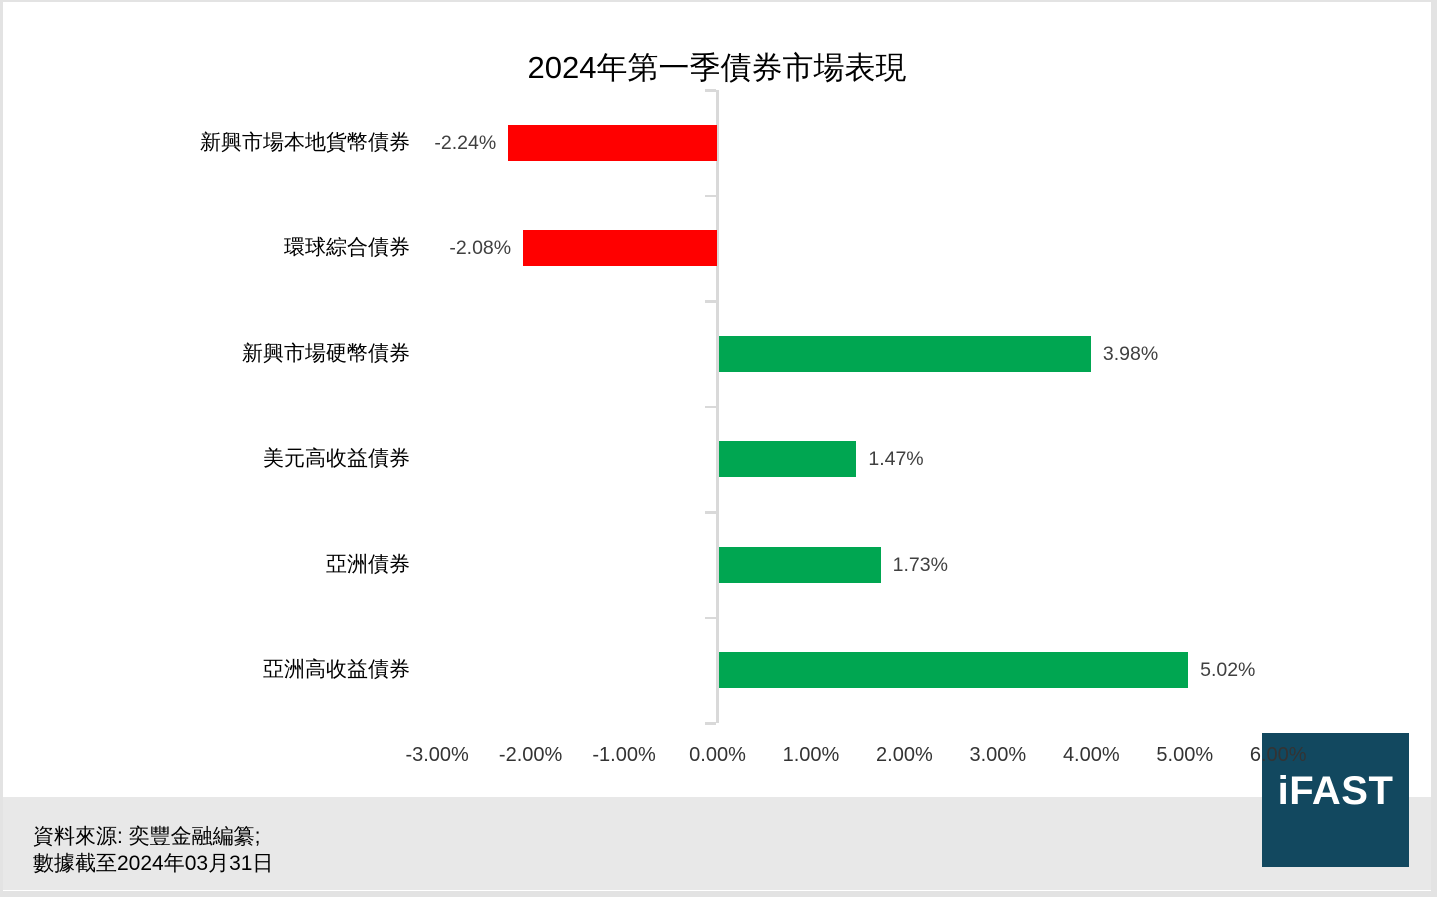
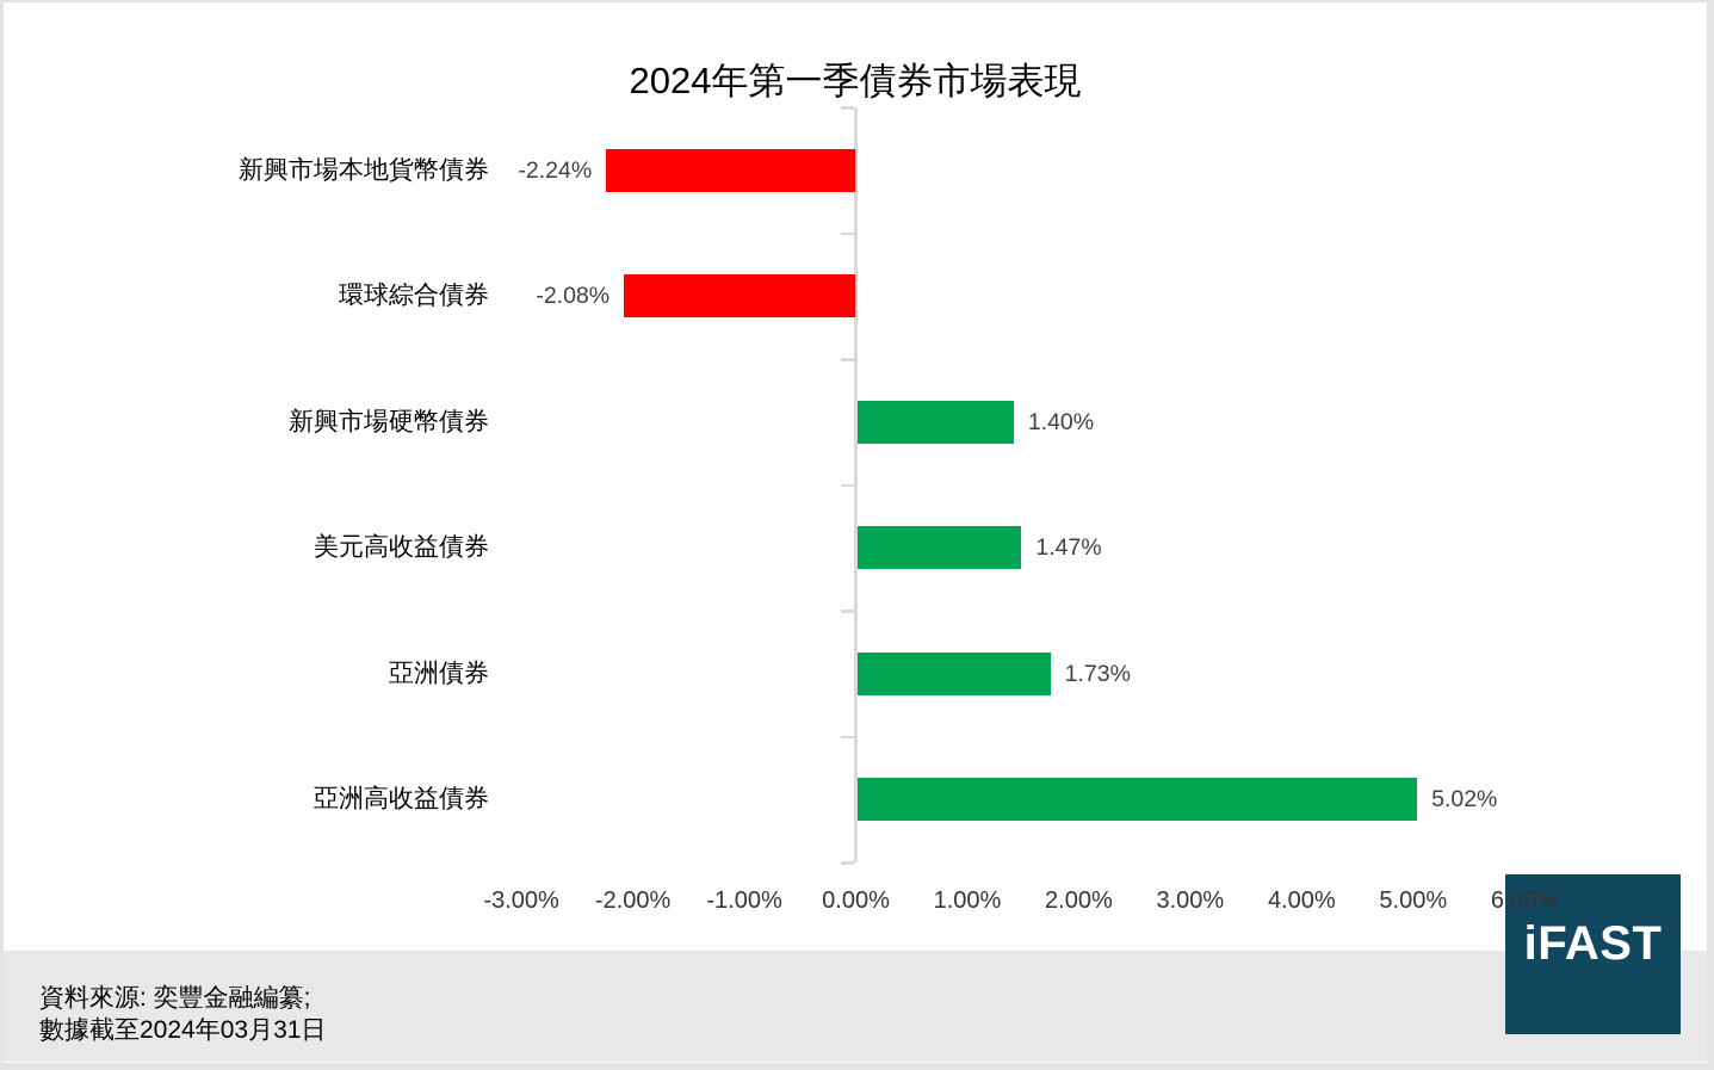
新興市場硬幣債券: 3.98% -> 1.40%
